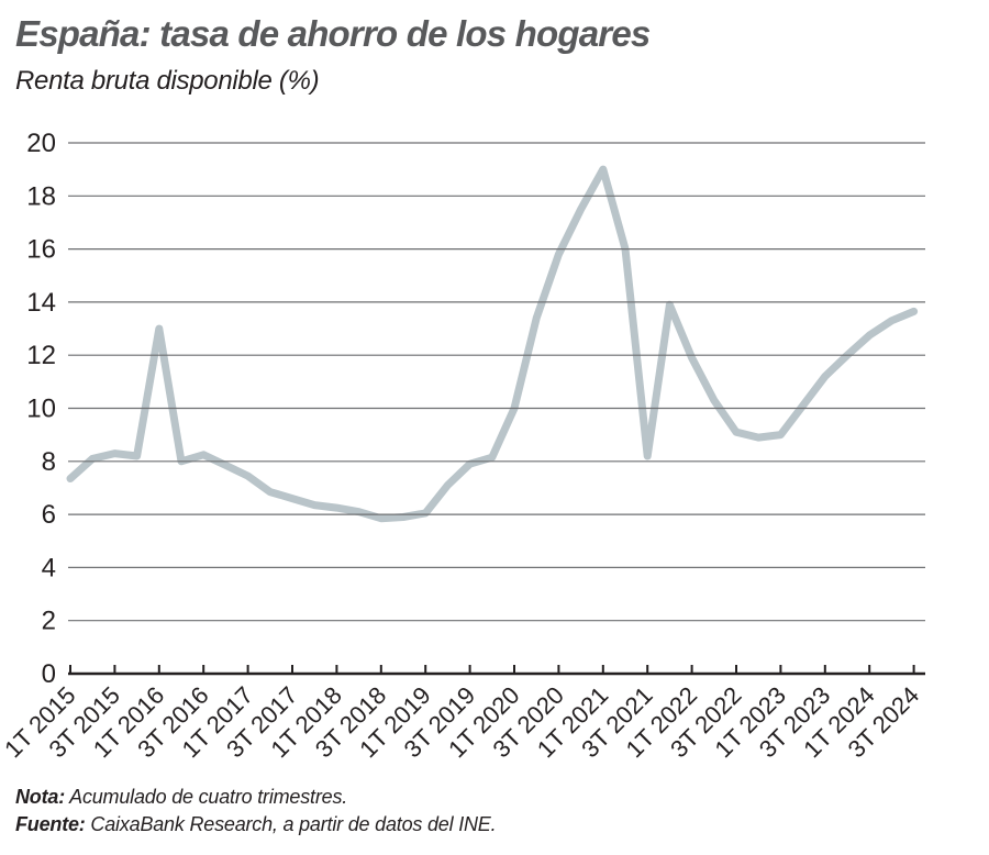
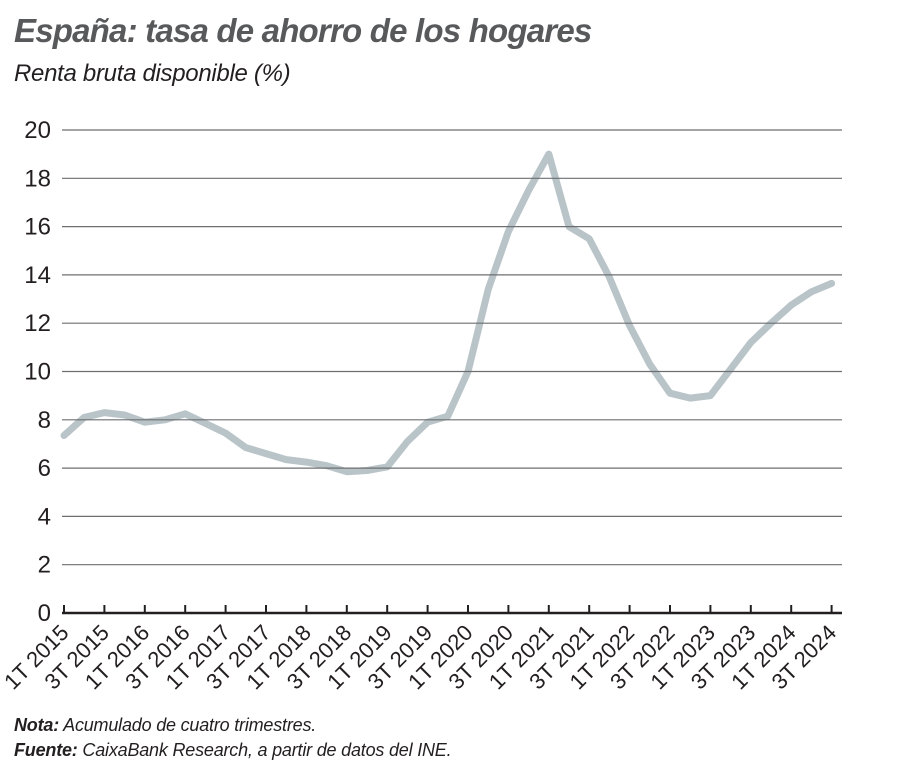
1T 2016: 13.0 -> 7.9
3T 2021: 8.2 -> 15.5
